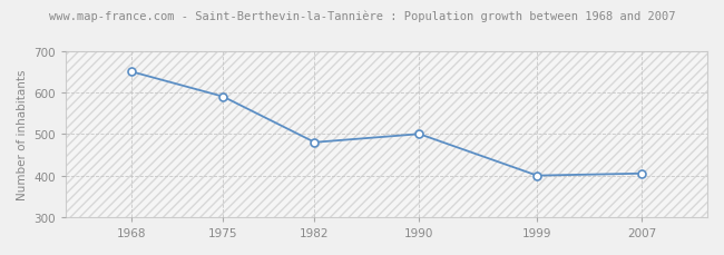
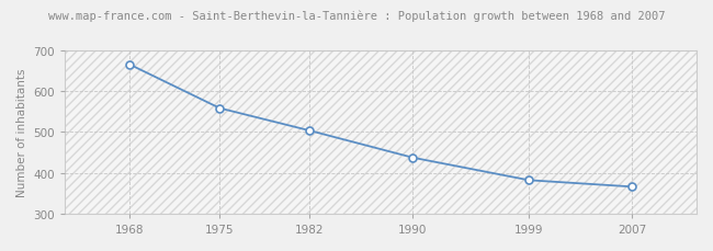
1968: 650 -> 665
1975: 590 -> 558
1982: 480 -> 503
1990: 500 -> 437
1999: 400 -> 382
2007: 405 -> 366
